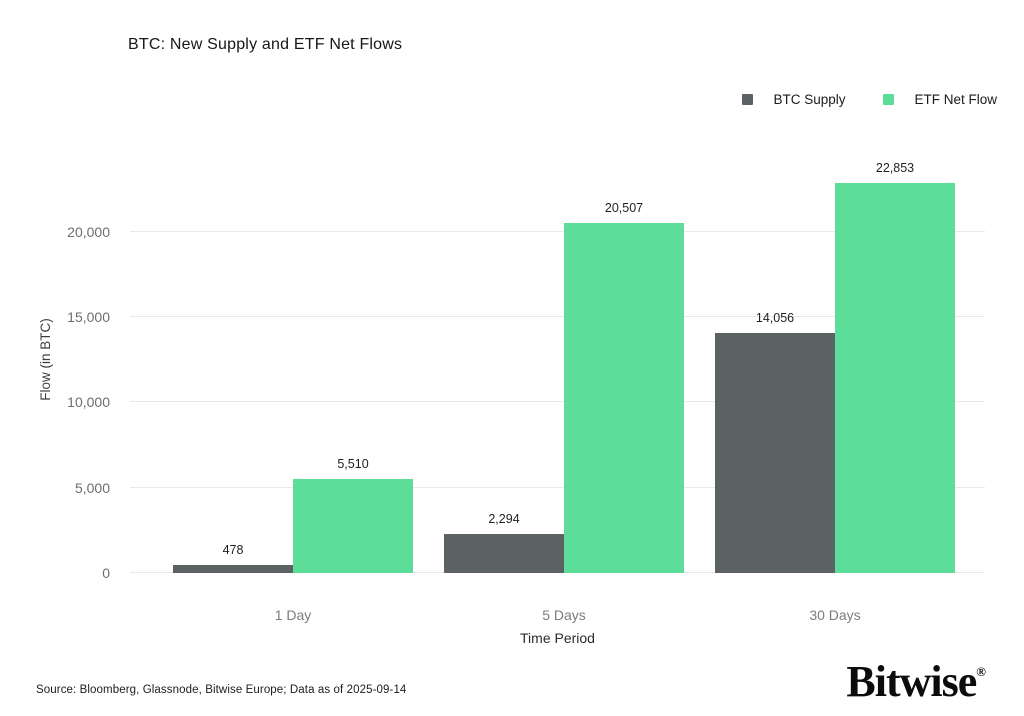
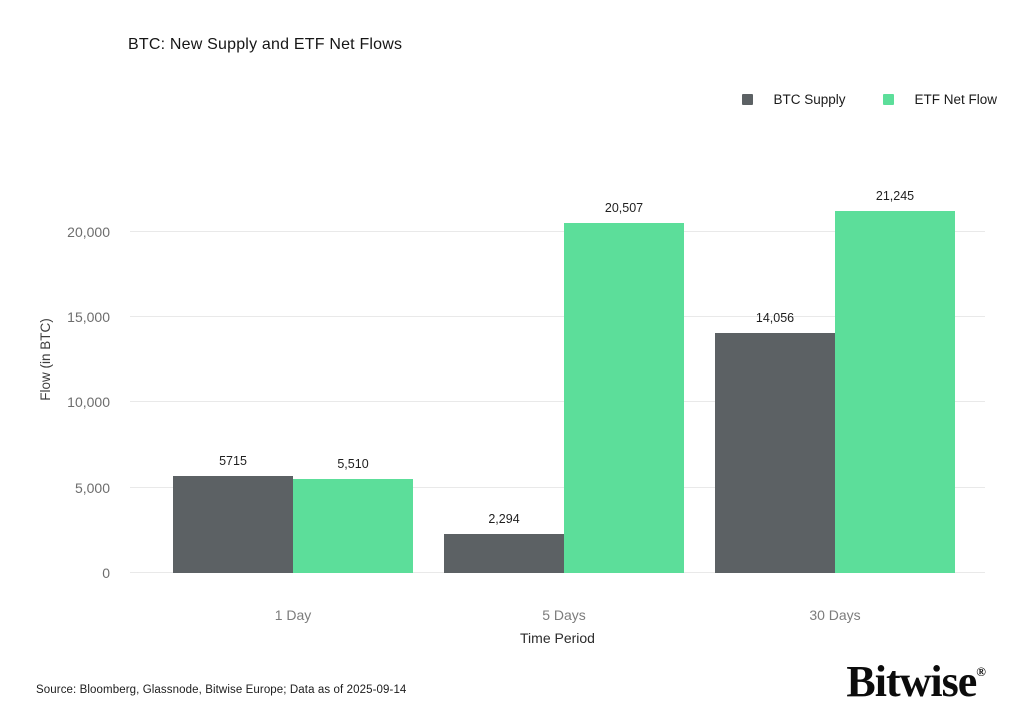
BTC Supply/1 Day: 478 -> 5715
ETF Net Flow/30 Days: 22,853 -> 21,245
